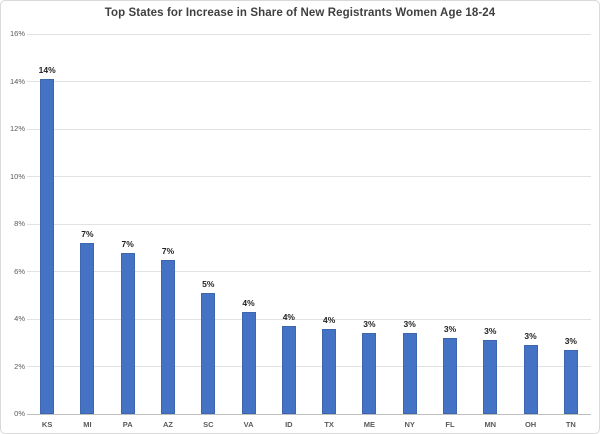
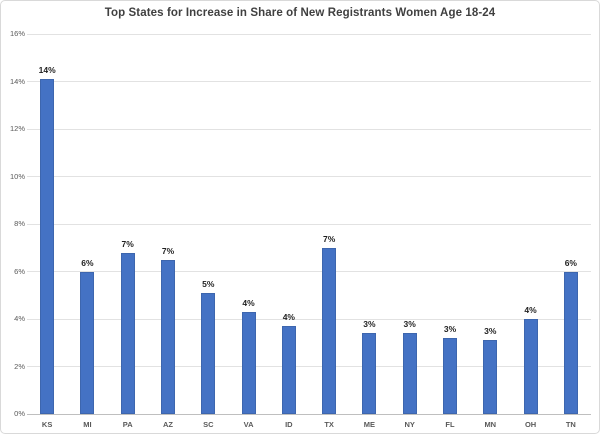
MI: 7% -> 6%
TX: 4% -> 7%
OH: 3% -> 4%
TN: 3% -> 6%
